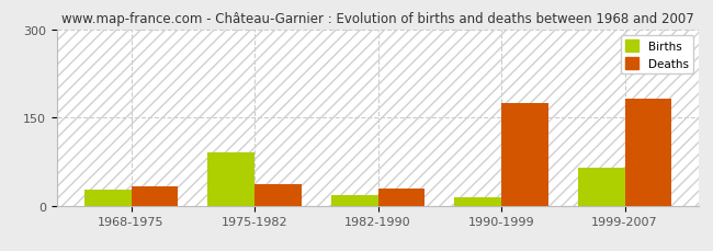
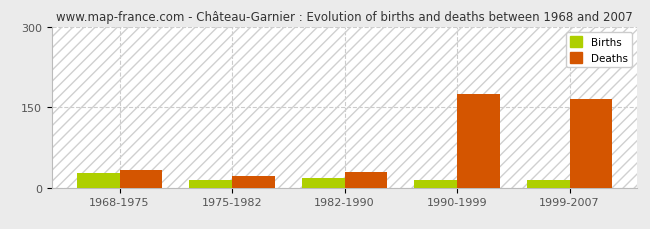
Births/1975-1982: 90 -> 14
Deaths/1975-1982: 36 -> 22
Births/1999-2007: 64 -> 15
Deaths/1999-2007: 182 -> 165
